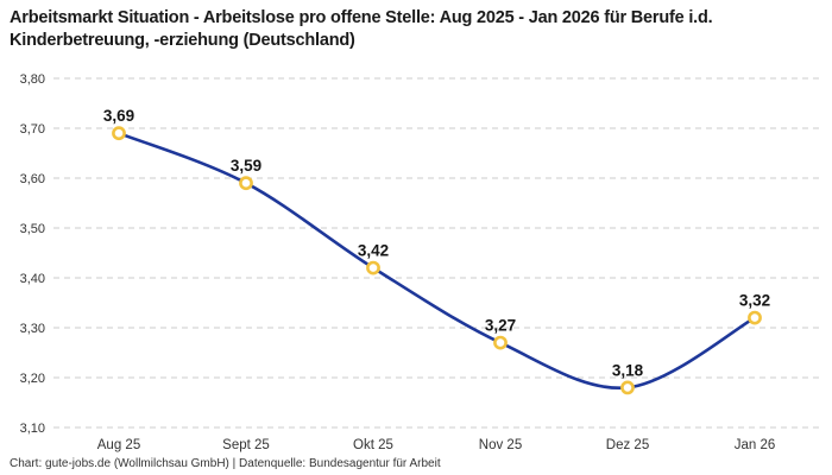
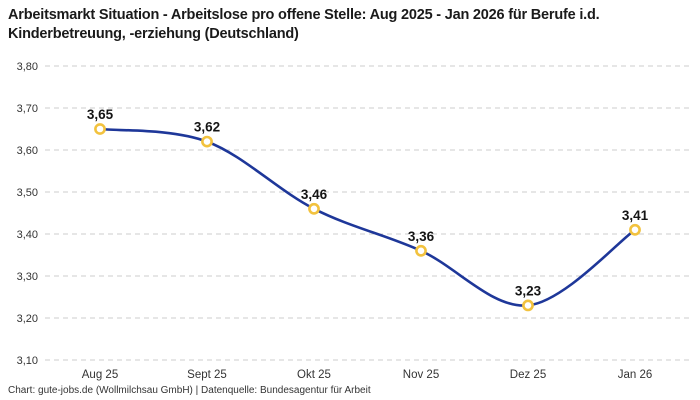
Aug 25: 3,69 -> 3,65
Sept 25: 3,59 -> 3,62
Okt 25: 3,42 -> 3,46
Nov 25: 3,27 -> 3,36
Dez 25: 3,18 -> 3,23
Jan 26: 3,32 -> 3,41
